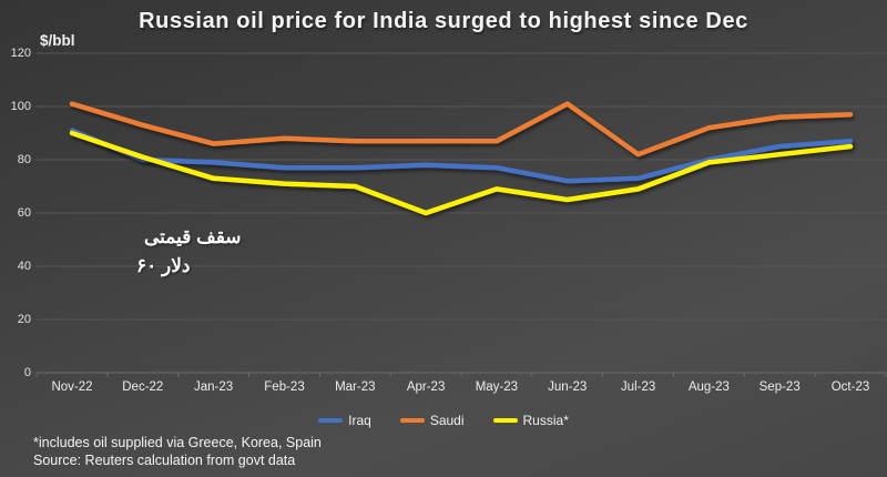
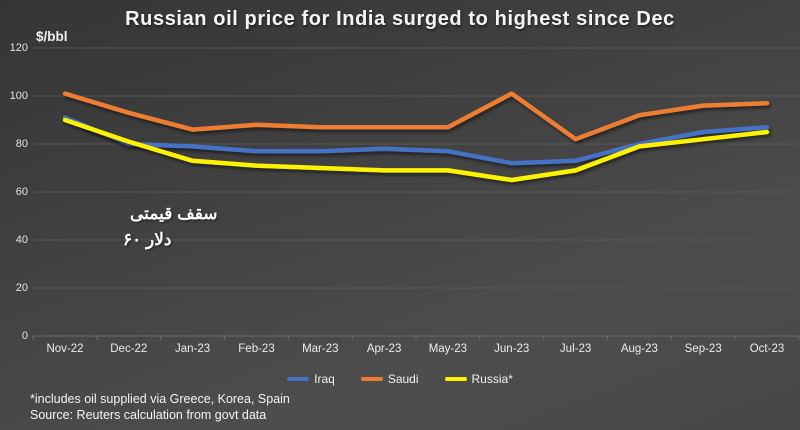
Russia*/Apr-23: 60 -> 69
